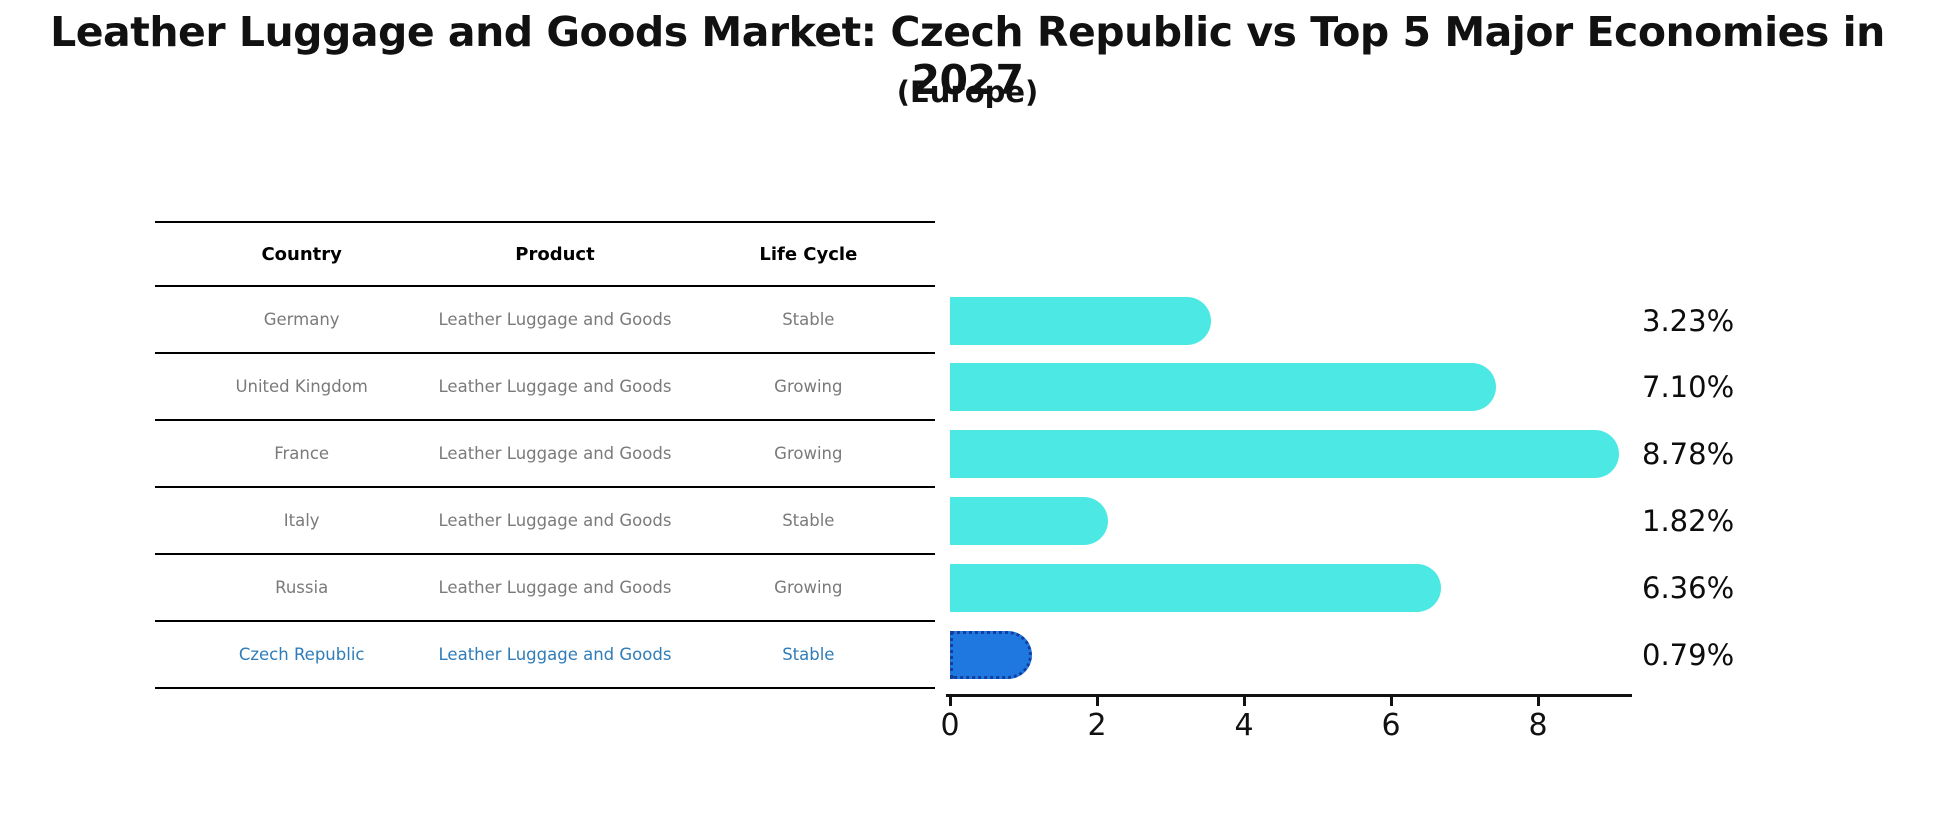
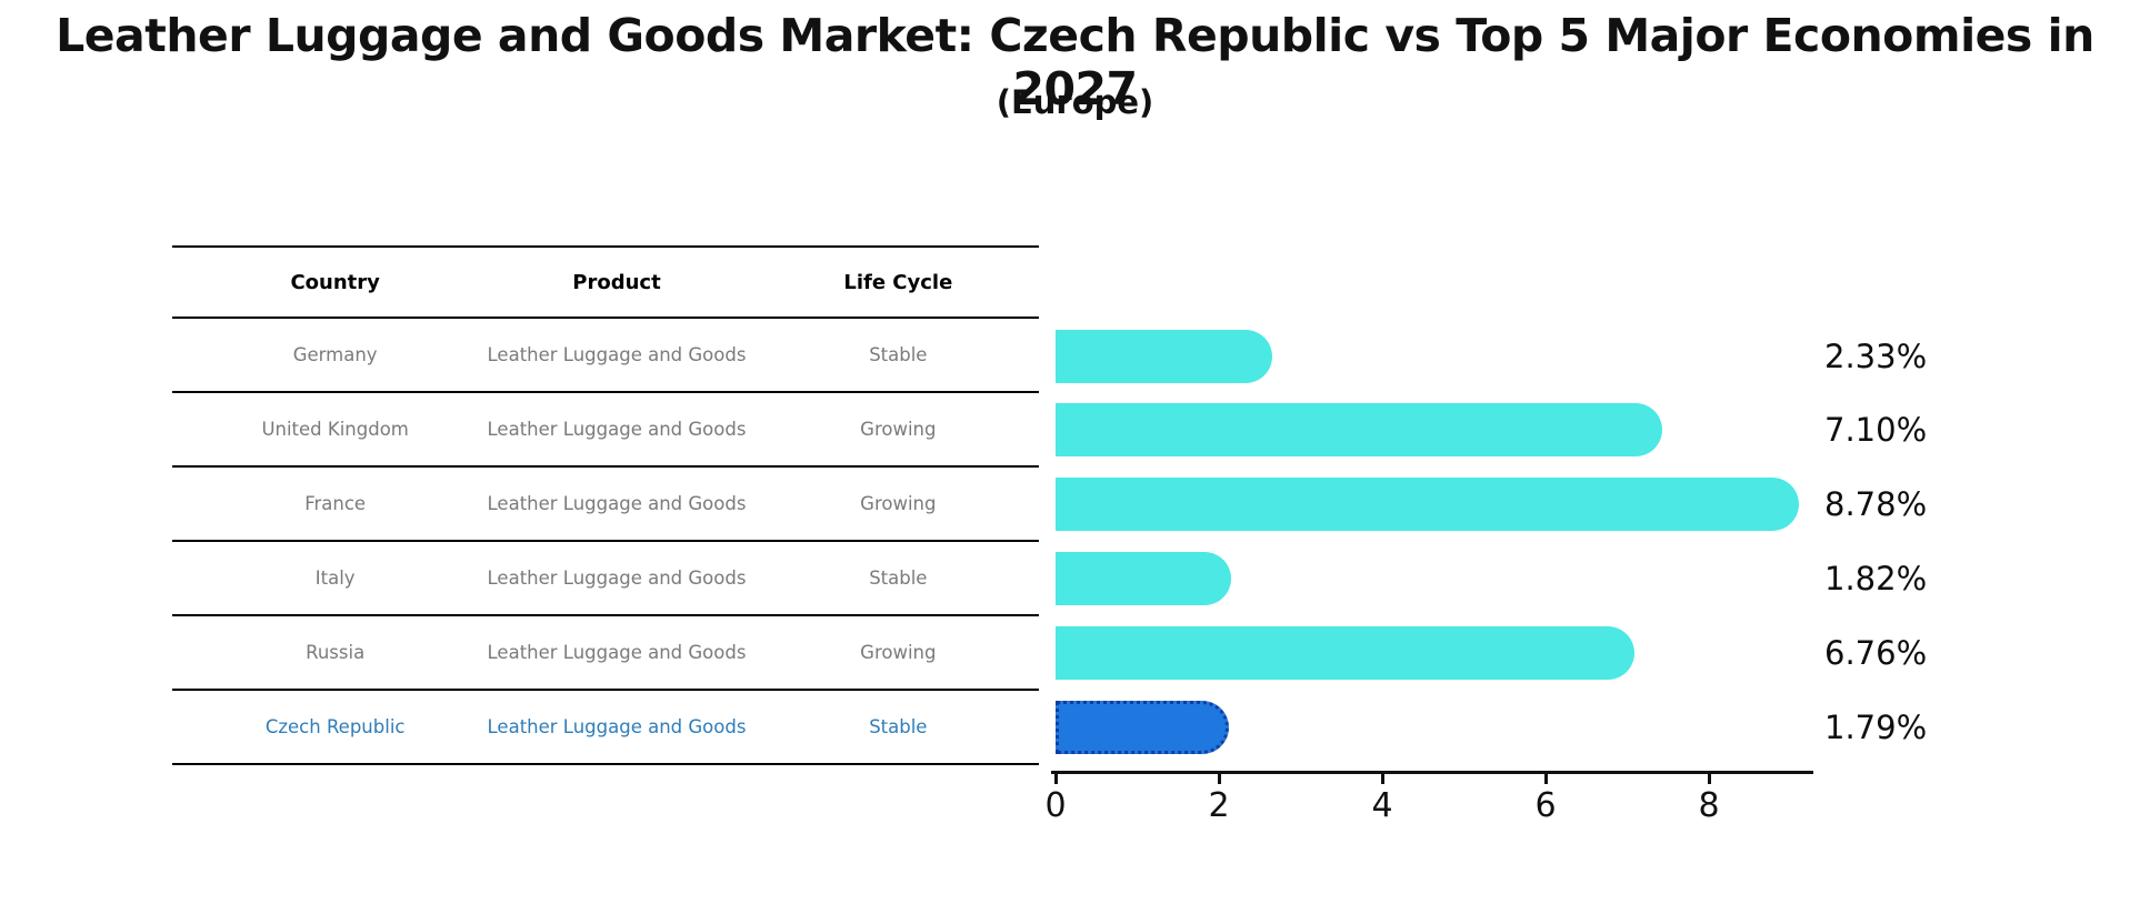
Germany: 3.23% -> 2.33%
Russia: 6.36% -> 6.76%
Czech Republic: 0.79% -> 1.79%
